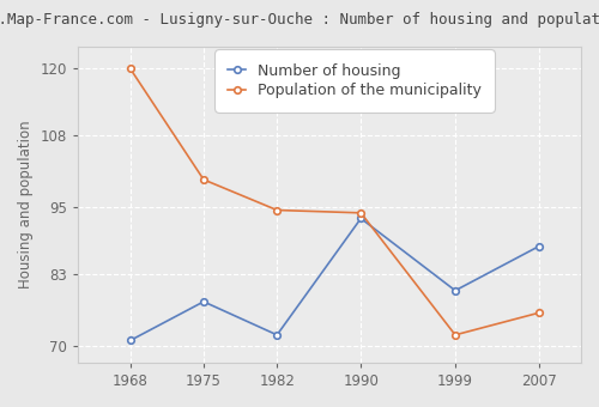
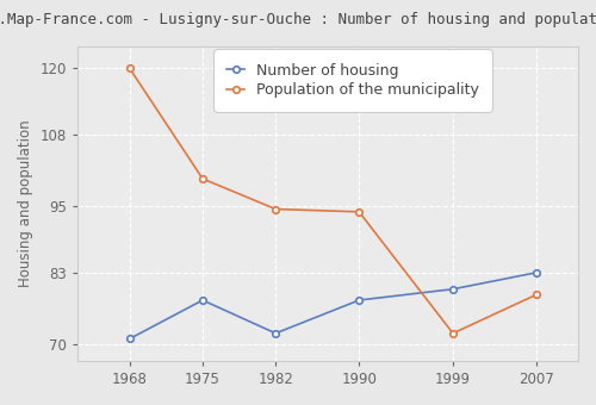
Number of housing/1990: 93 -> 78
Number of housing/2007: 88 -> 83
Population of the municipality/2007: 76.0 -> 79.0
